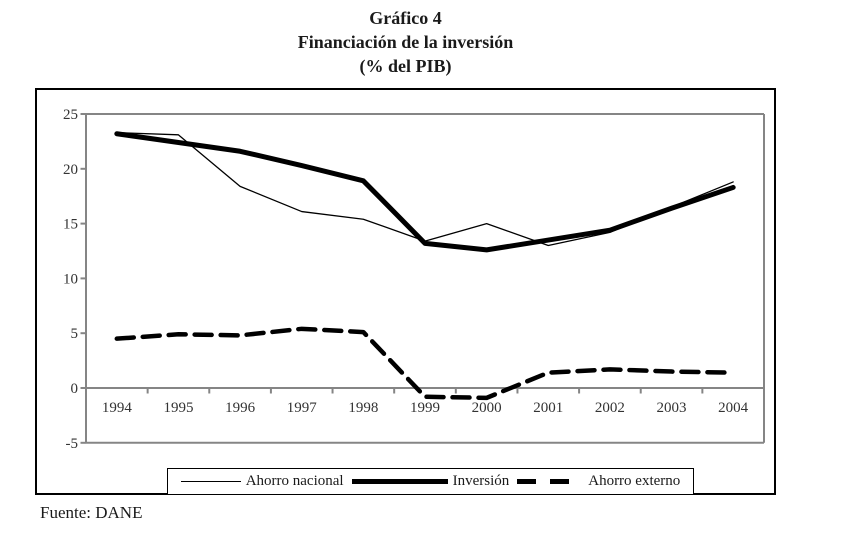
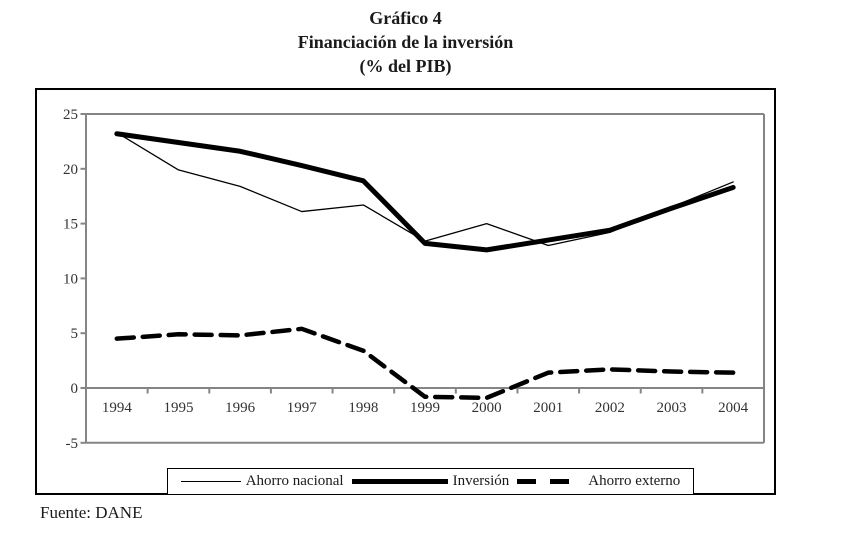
Ahorro nacional/1995: 23.1 -> 19.9
Ahorro nacional/1998: 15.4 -> 16.7
Ahorro externo/1998: 5.1 -> 3.4
